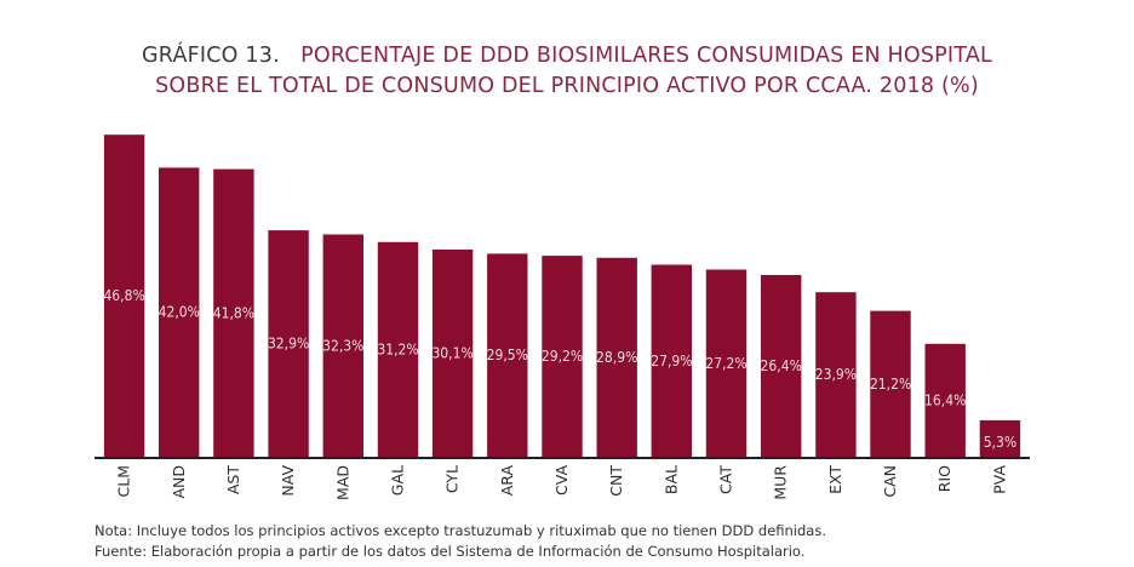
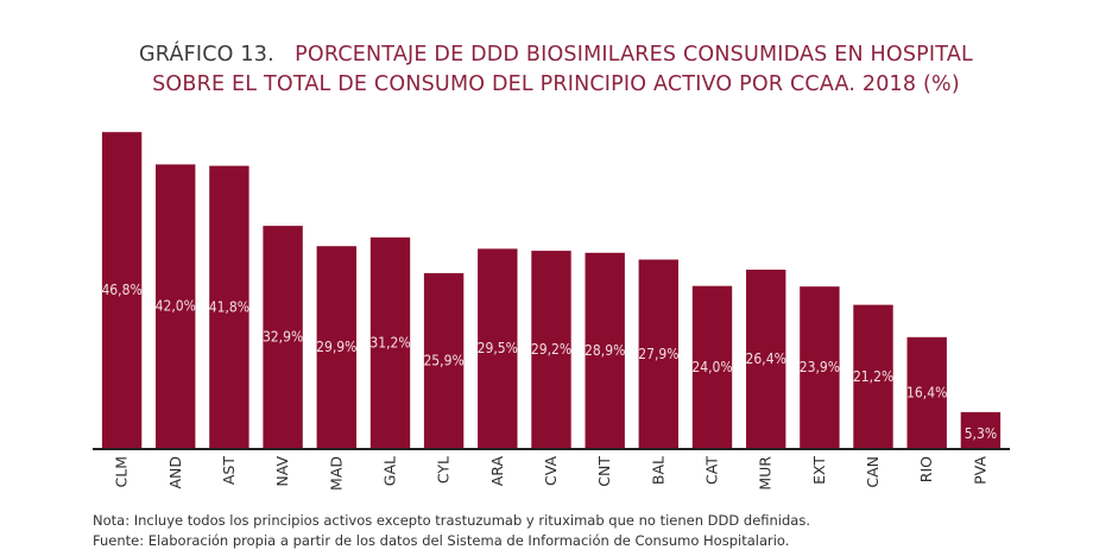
MAD: 32,3% -> 29,9%
CYL: 30,1% -> 25,9%
CAT: 27,2% -> 24,0%
